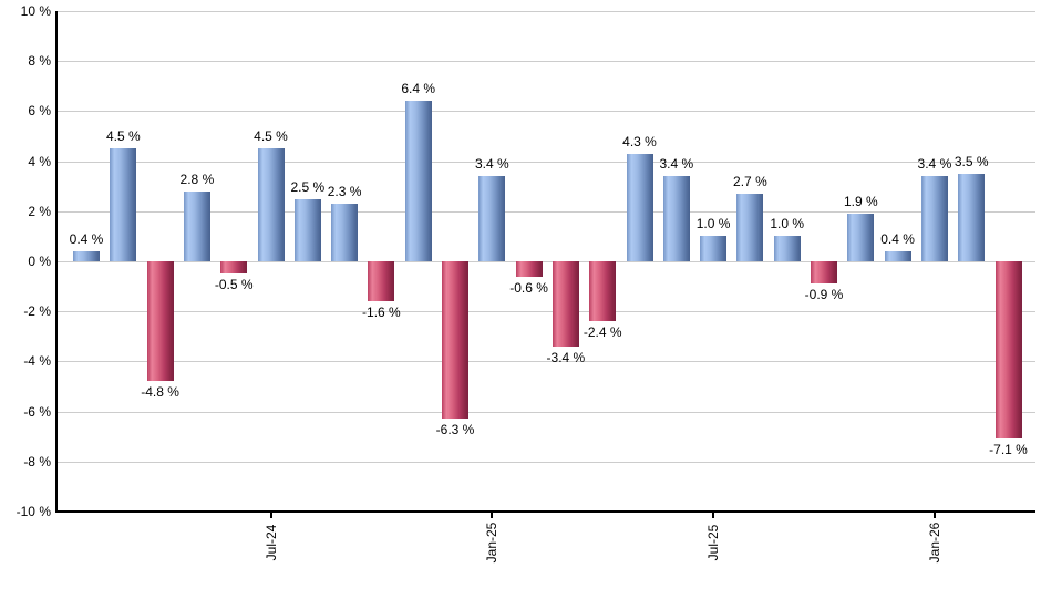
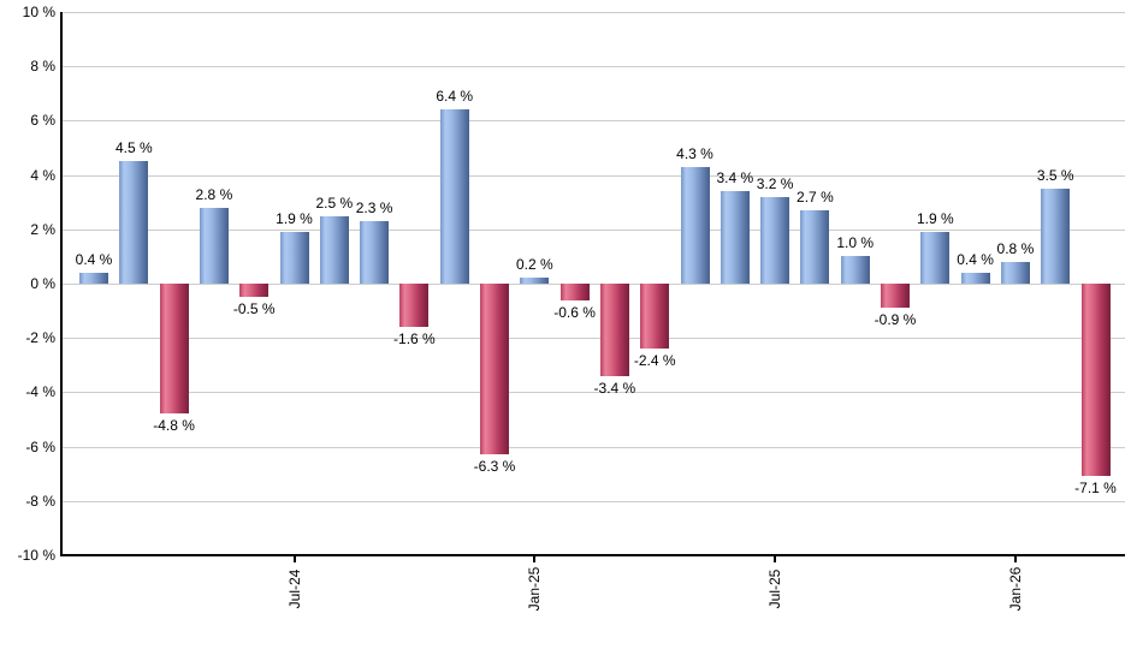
Jul-24: 4.5 -> 1.9
Jan-25: 3.4 -> 0.2
Jul-25: 1.0 -> 3.2
Jan-26: 3.4 -> 0.8
